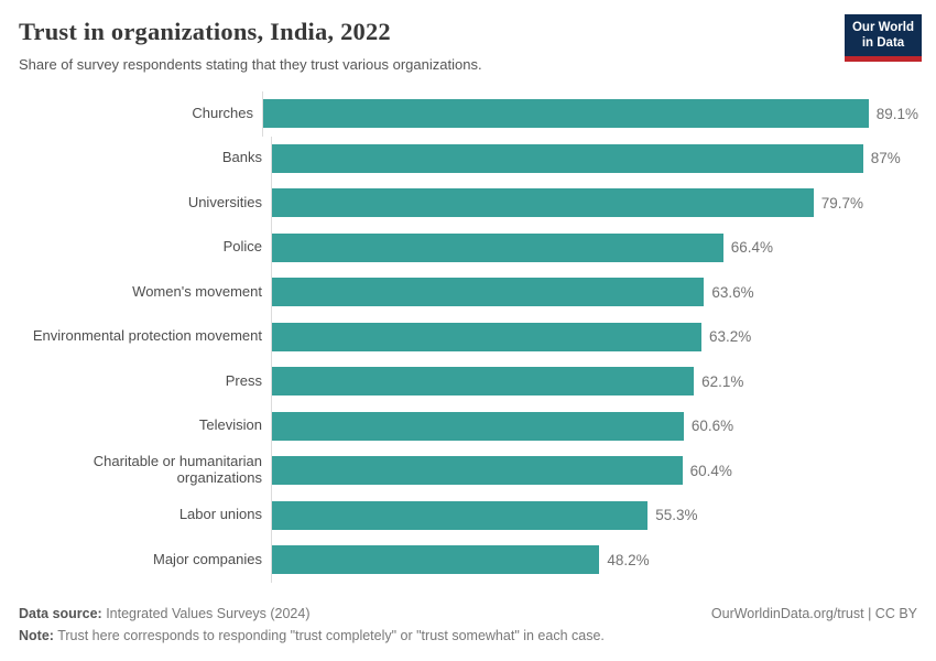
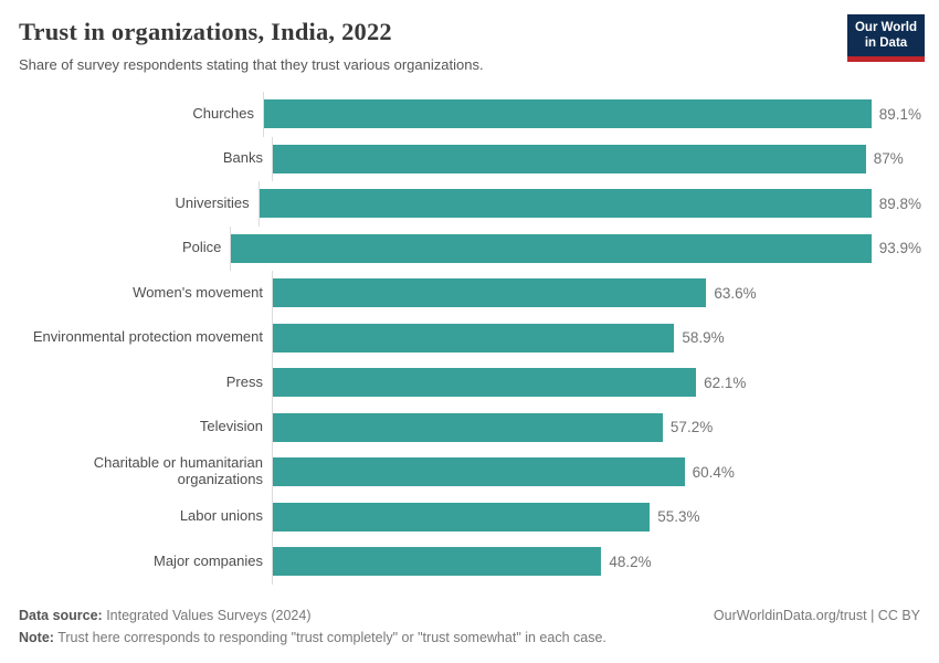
Universities: 79.7% -> 89.8%
Police: 66.4% -> 93.9%
Environmental protection movement: 63.2% -> 58.9%
Television: 60.6% -> 57.2%
